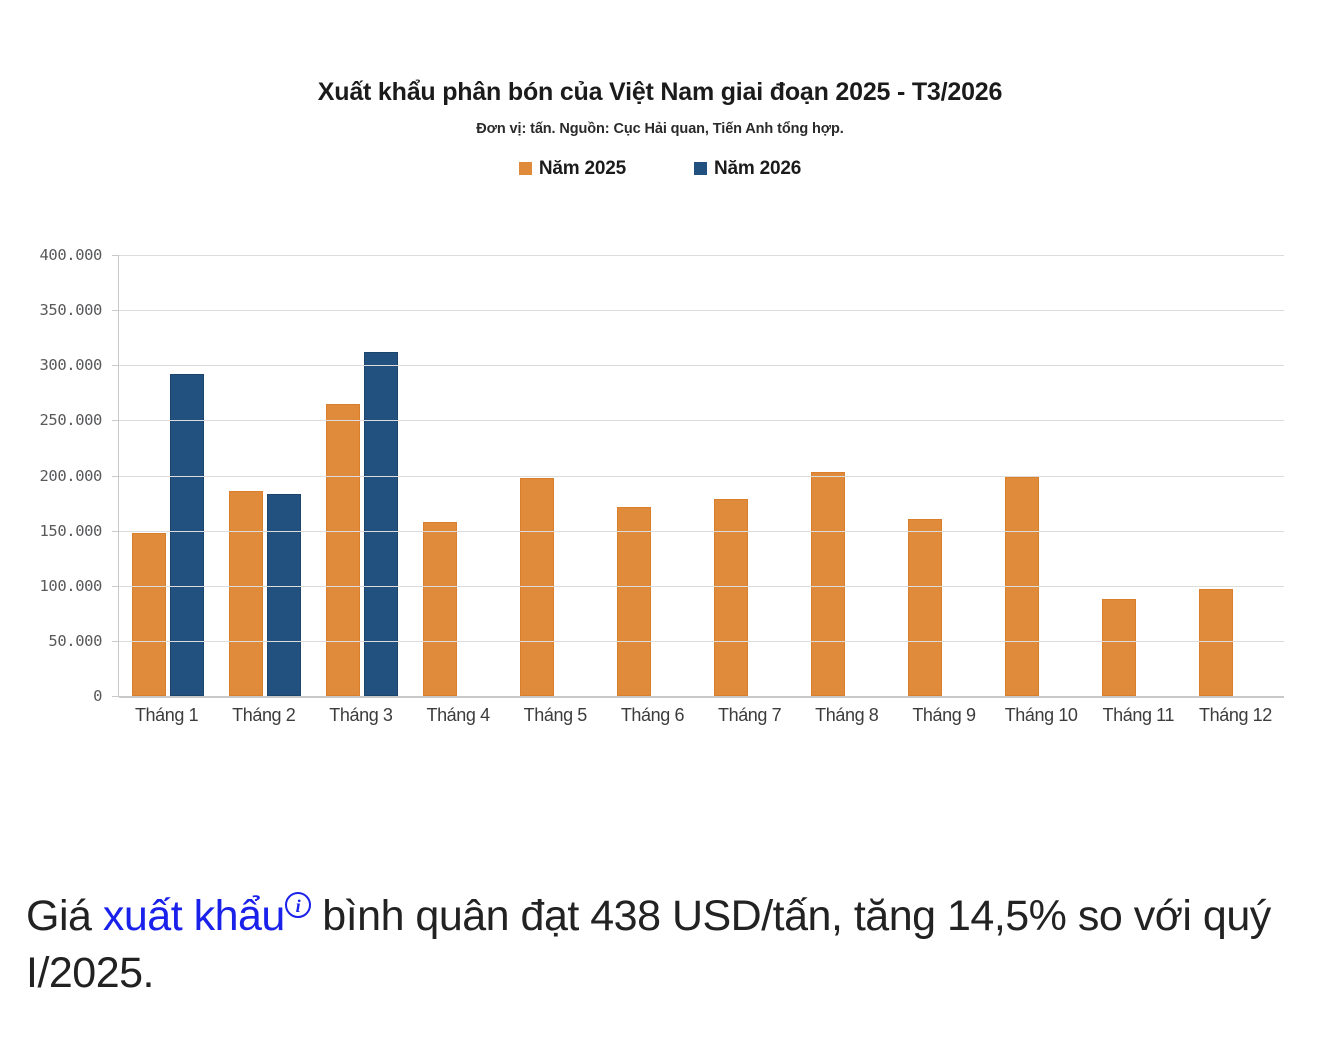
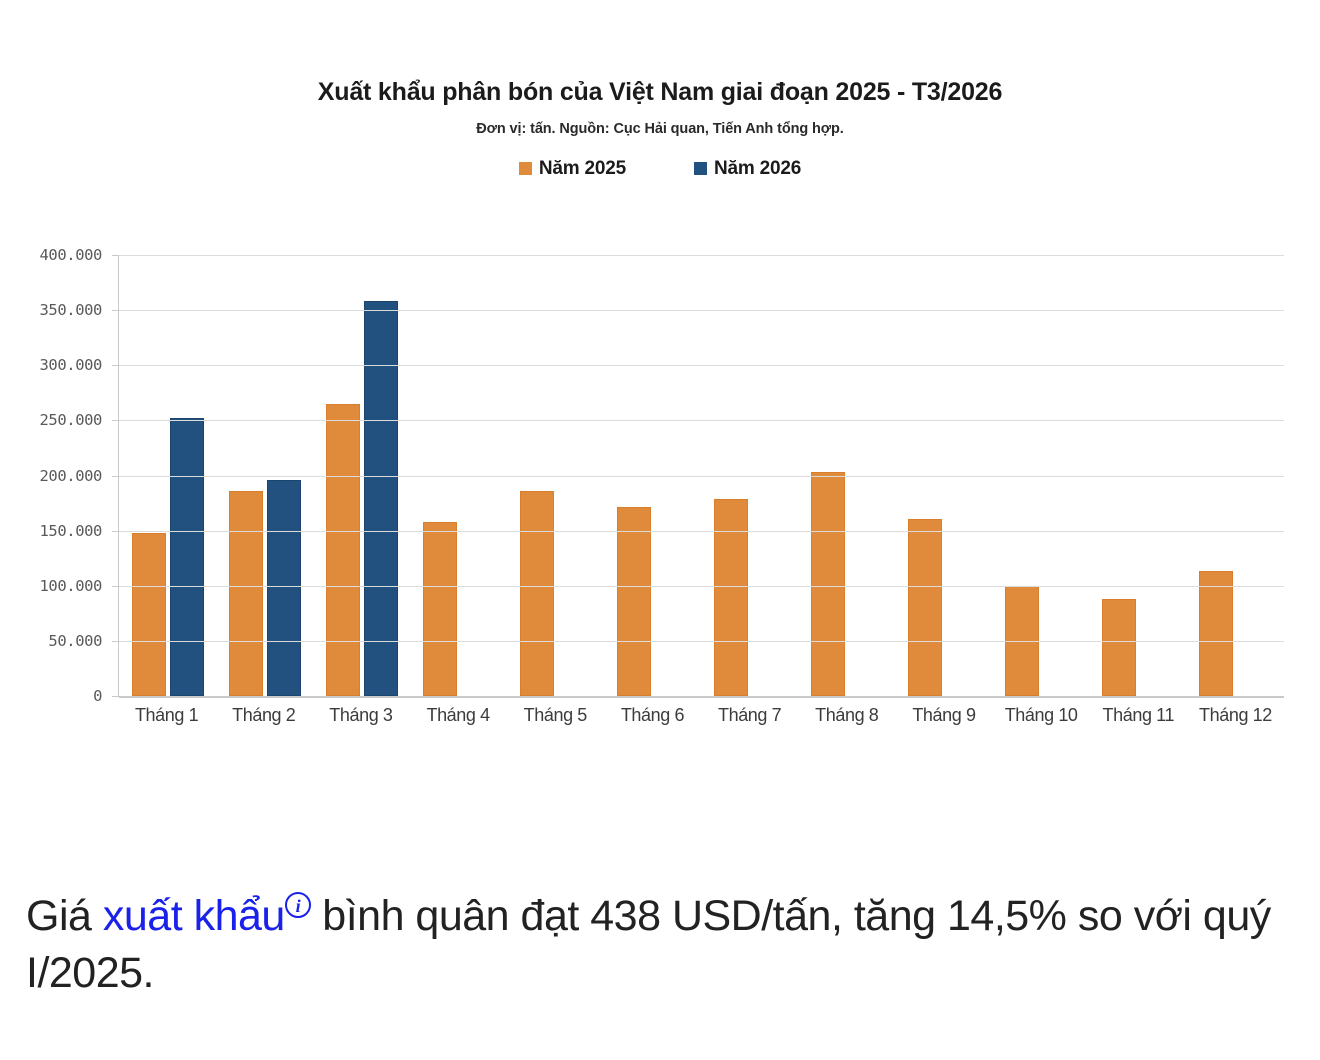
Năm 2026/Tháng 1: 292000 -> 252000
Năm 2026/Tháng 2: 183000 -> 196000
Năm 2026/Tháng 3: 312000 -> 358000
Năm 2025/Tháng 5: 198000 -> 186000
Năm 2025/Tháng 10: 199000 -> 100000
Năm 2025/Tháng 12: 97000 -> 113000
